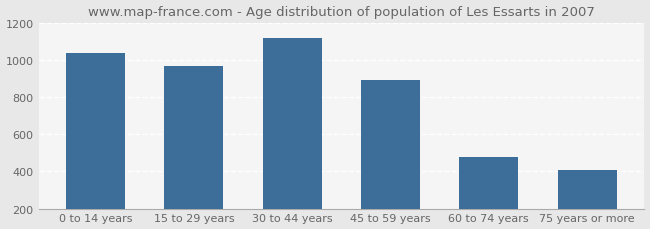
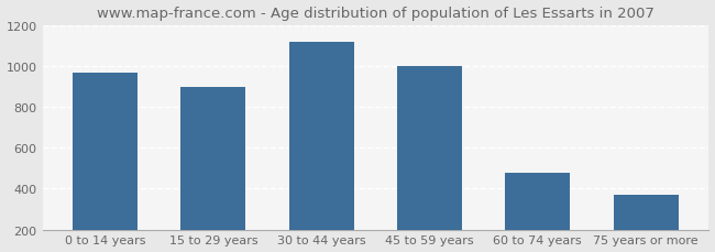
0 to 14 years: 1040 -> 970
15 to 29 years: 970 -> 900
45 to 59 years: 890 -> 1000
75 years or more: 410 -> 370
